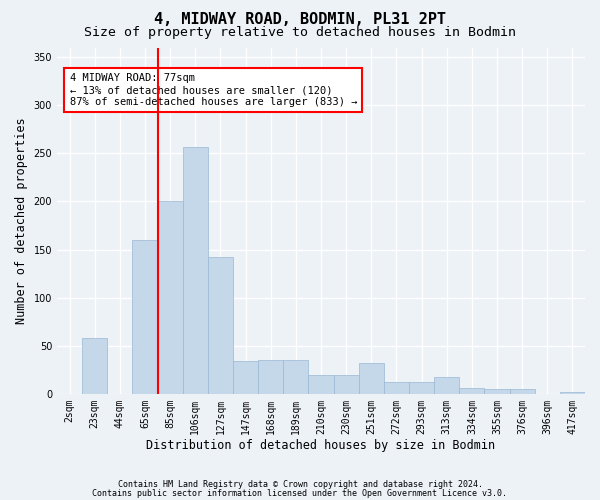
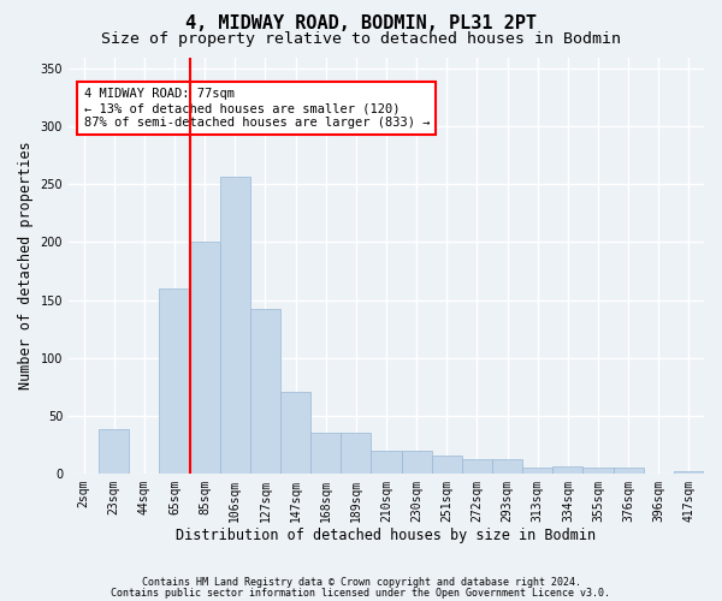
23sqm: 58 -> 38
147sqm: 34 -> 70
251sqm: 32 -> 15
313sqm: 18 -> 5
